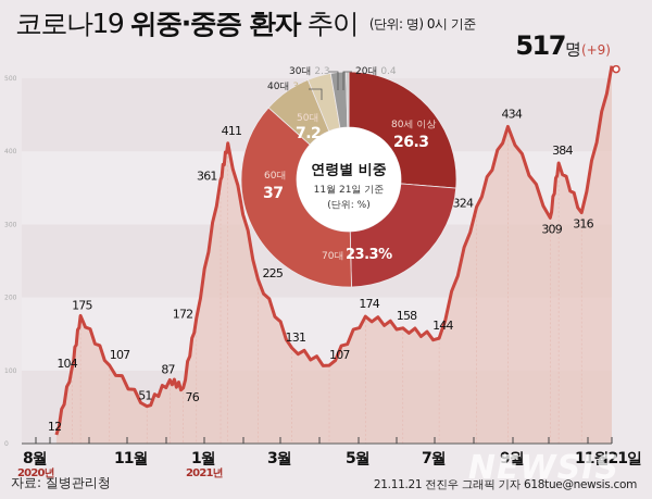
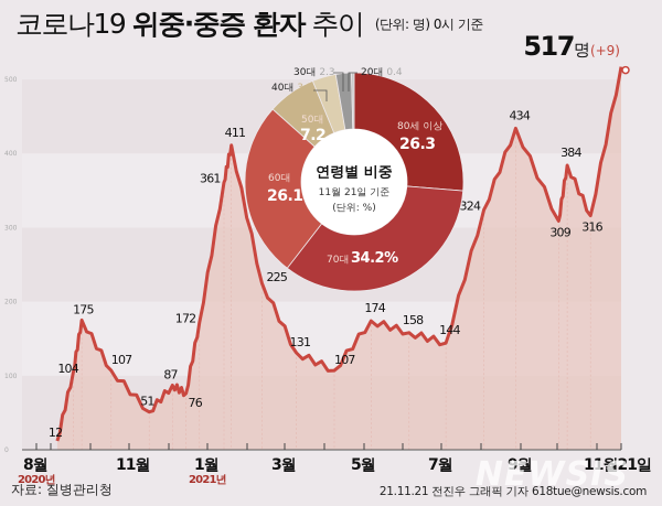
연령별 비중/70대: 23.3% -> 34.2%
연령별 비중/60대: 37 -> 26.1
